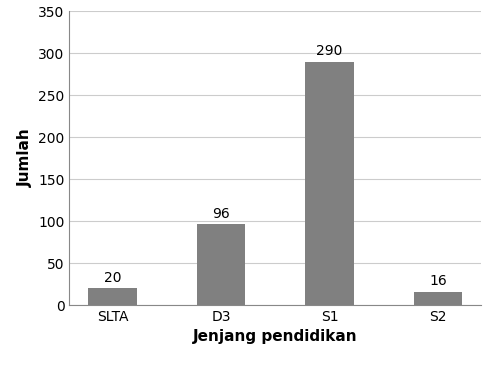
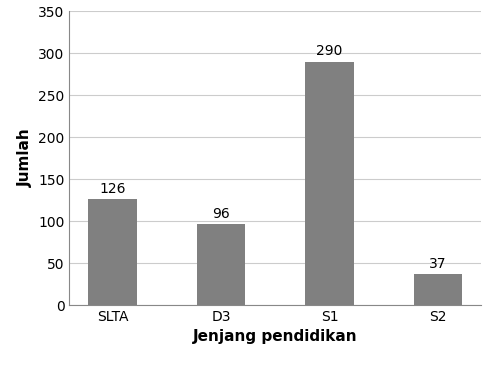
SLTA: 20 -> 126
S2: 16 -> 37
